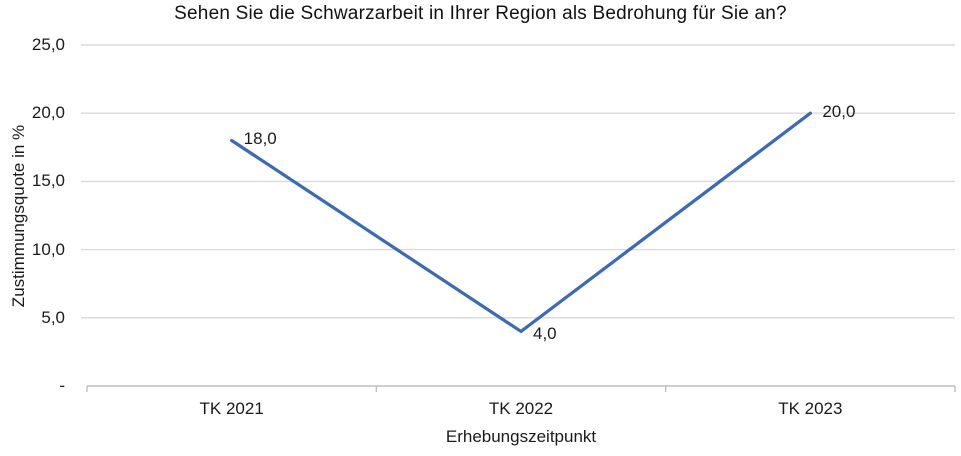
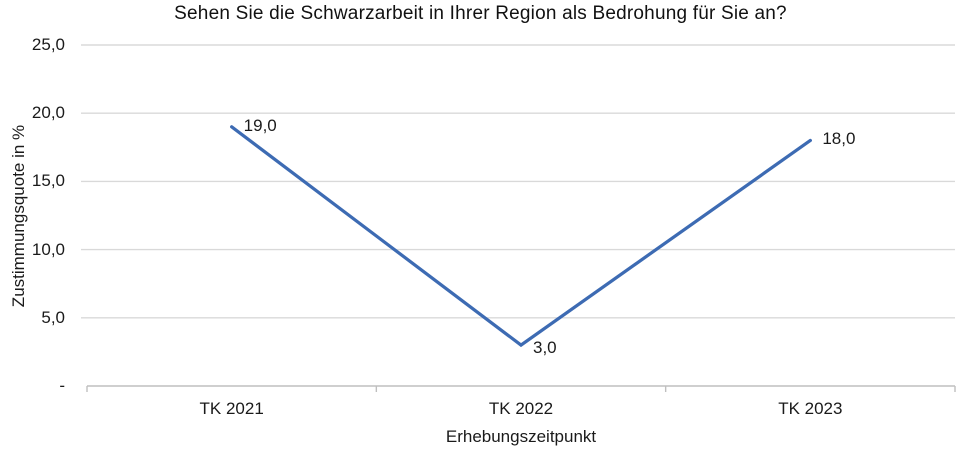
TK 2021: 18,0 -> 19,0
TK 2022: 4,0 -> 3,0
TK 2023: 20,0 -> 18,0
